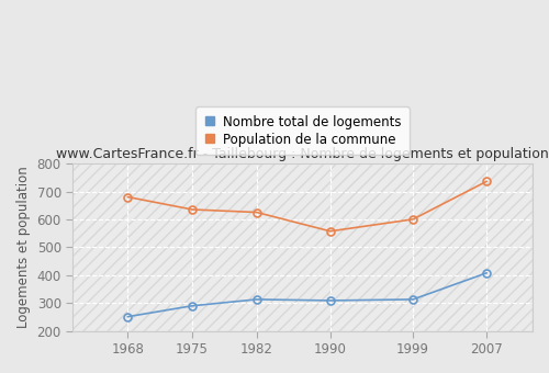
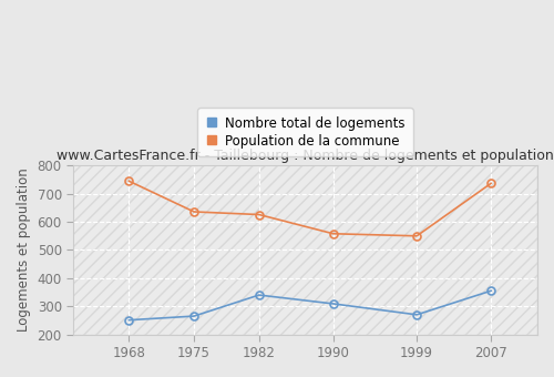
Population de la commune/1968: 681 -> 745
Nombre total de logements/1975: 290 -> 265
Nombre total de logements/1982: 313 -> 340
Nombre total de logements/1999: 313 -> 270
Population de la commune/1999: 601 -> 550
Nombre total de logements/2007: 408 -> 355
